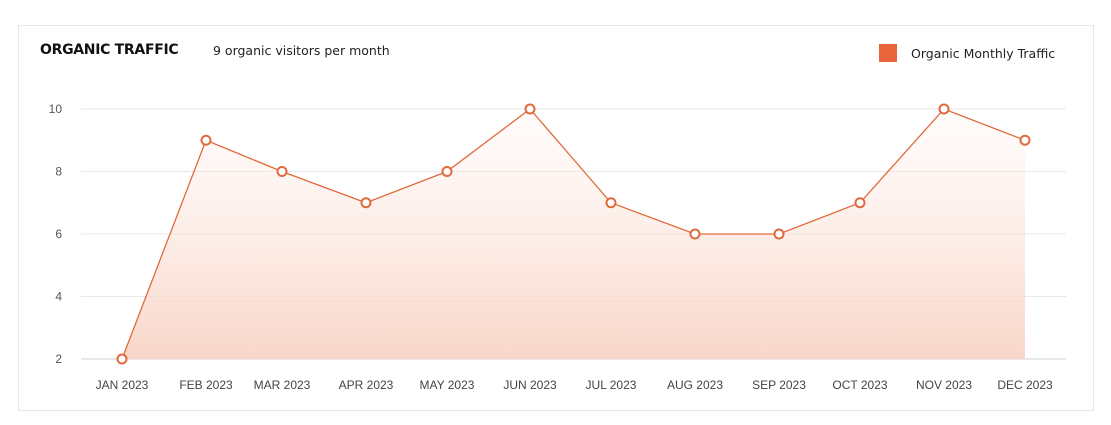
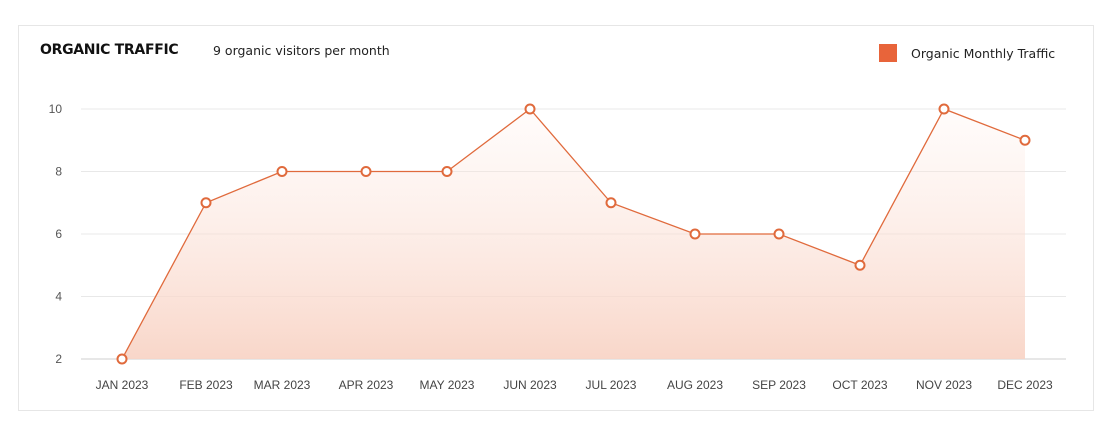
FEB 2023: 9 -> 7
APR 2023: 7 -> 8
OCT 2023: 7 -> 5
